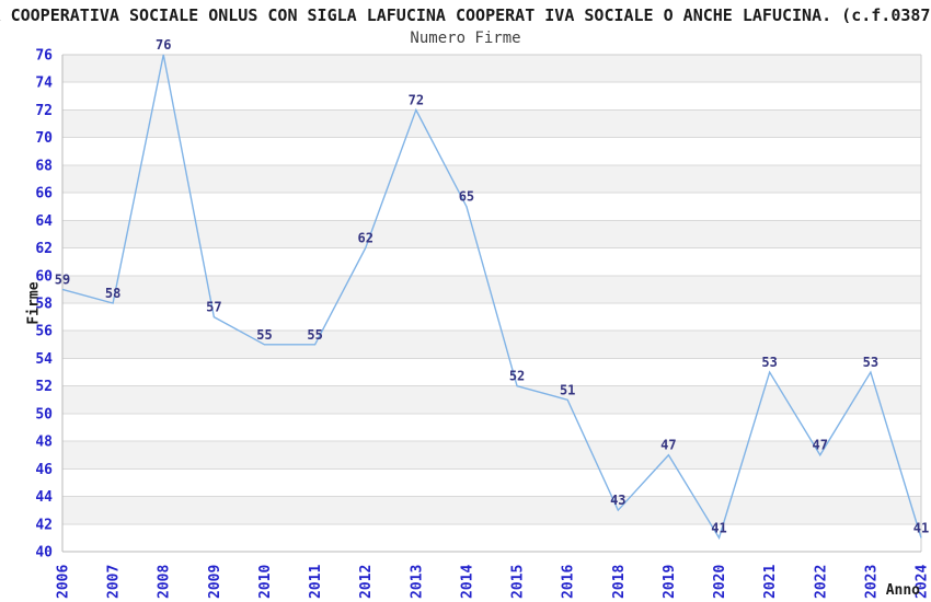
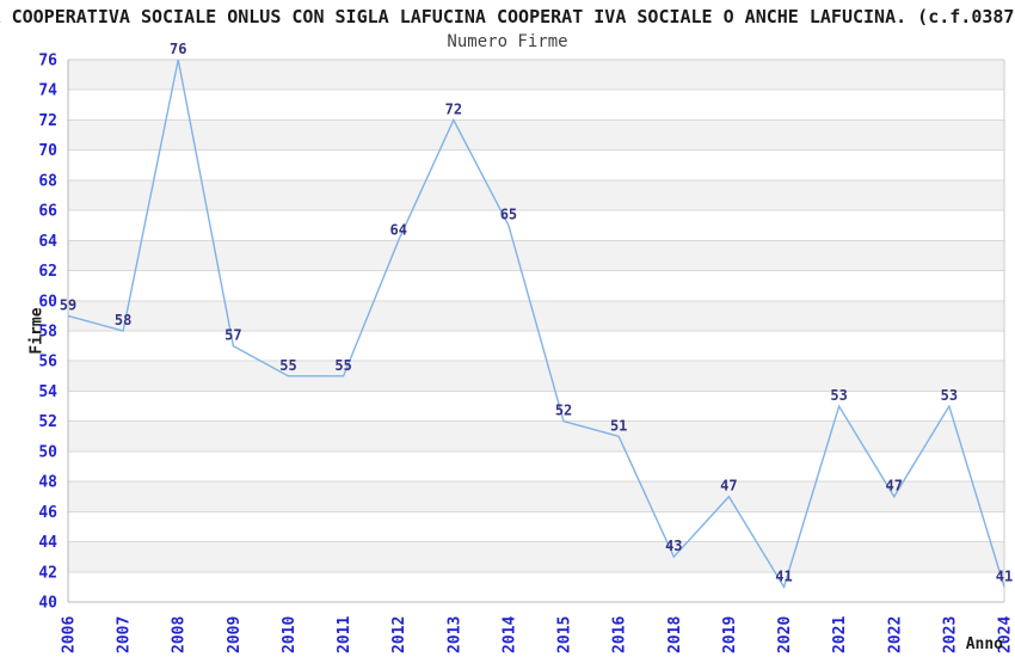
2012: 62 -> 64
